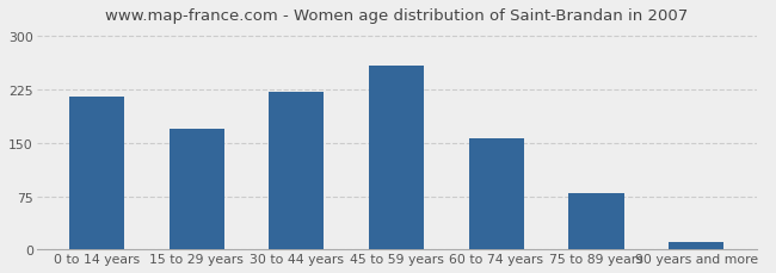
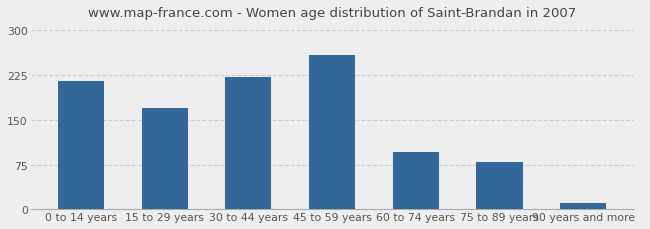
60 to 74 years: 157 -> 96
